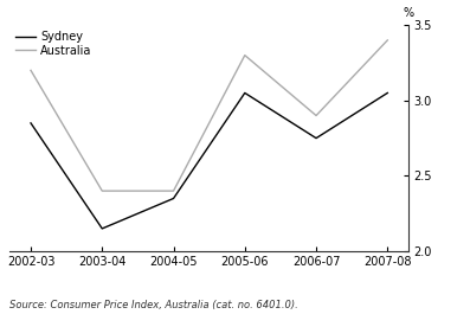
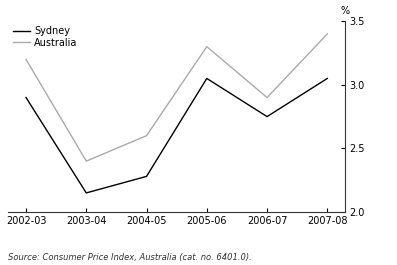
Sydney/2002-03: 2.85 -> 2.90
Sydney/2004-05: 2.35 -> 2.28
Australia/2004-05: 2.4 -> 2.6
